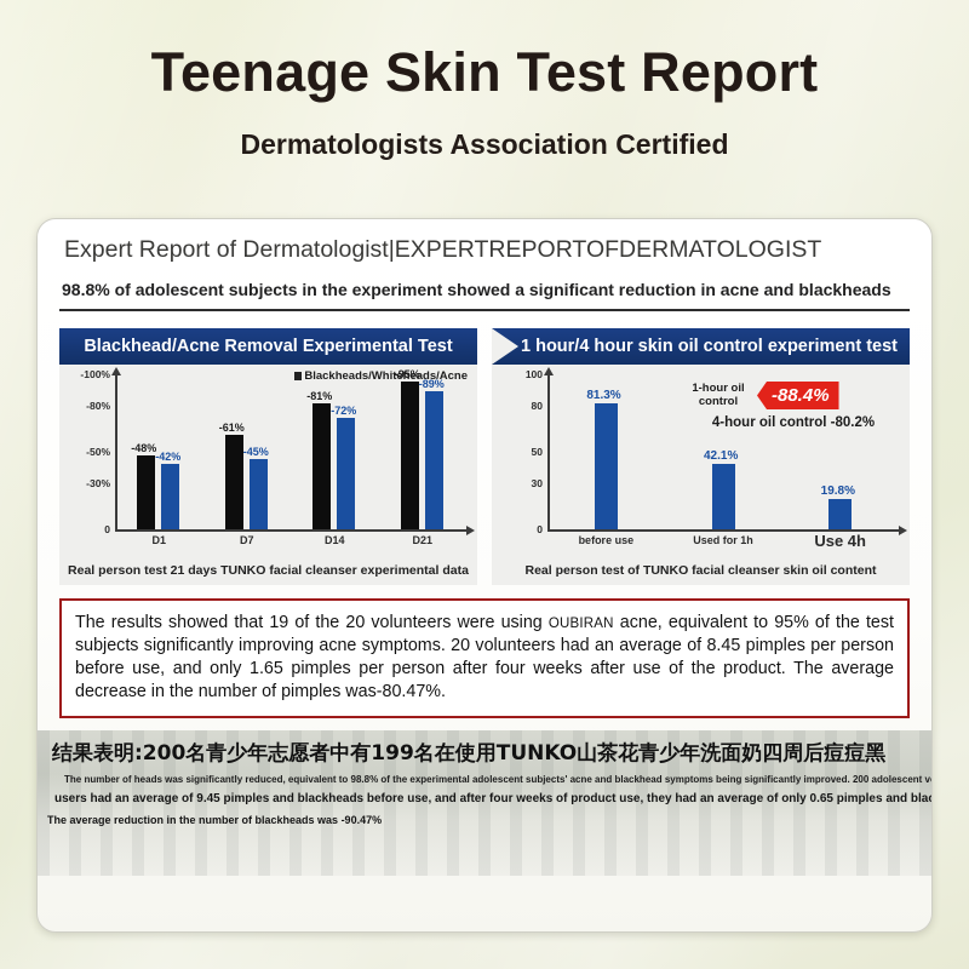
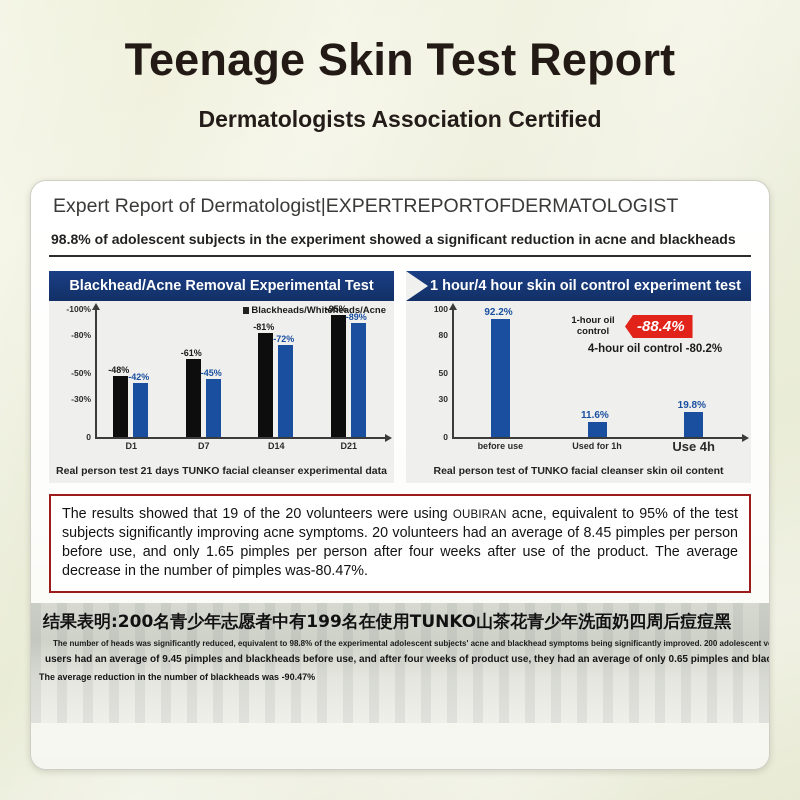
1 hour/4 hour skin oil control experiment test/before use: 81.3% -> 92.2%
1 hour/4 hour skin oil control experiment test/Used for 1h: 42.1% -> 11.6%
